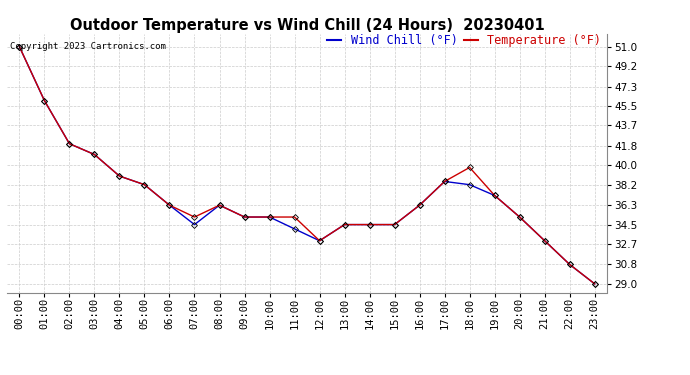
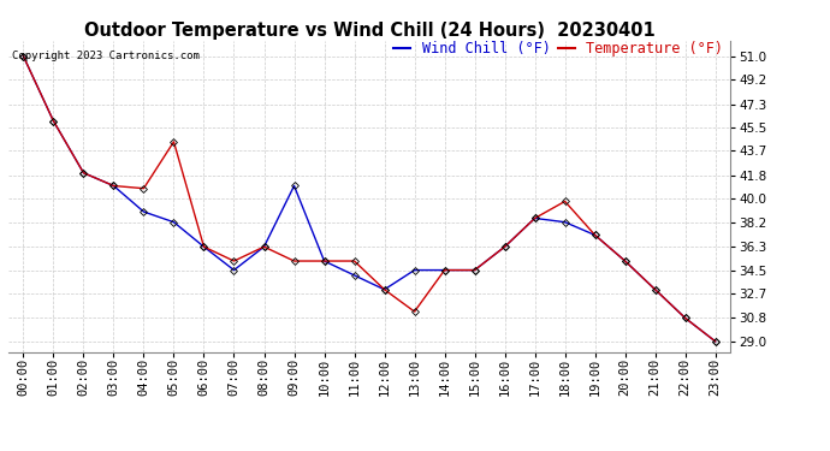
Temperature (°F)/04:00: 39.0 -> 40.8
Temperature (°F)/05:00: 38.2 -> 44.4
Wind Chill (°F)/09:00: 35.2 -> 41.0
Temperature (°F)/13:00: 34.5 -> 31.3
